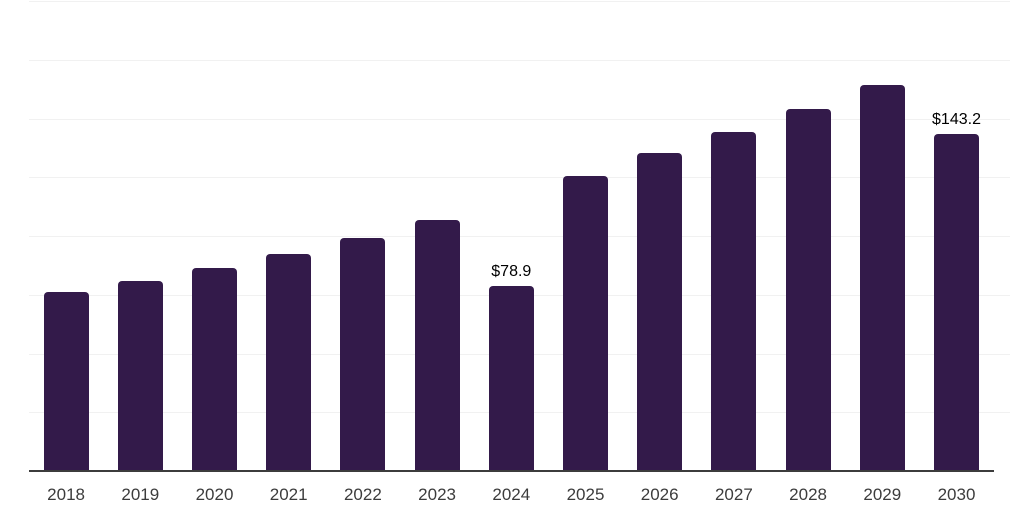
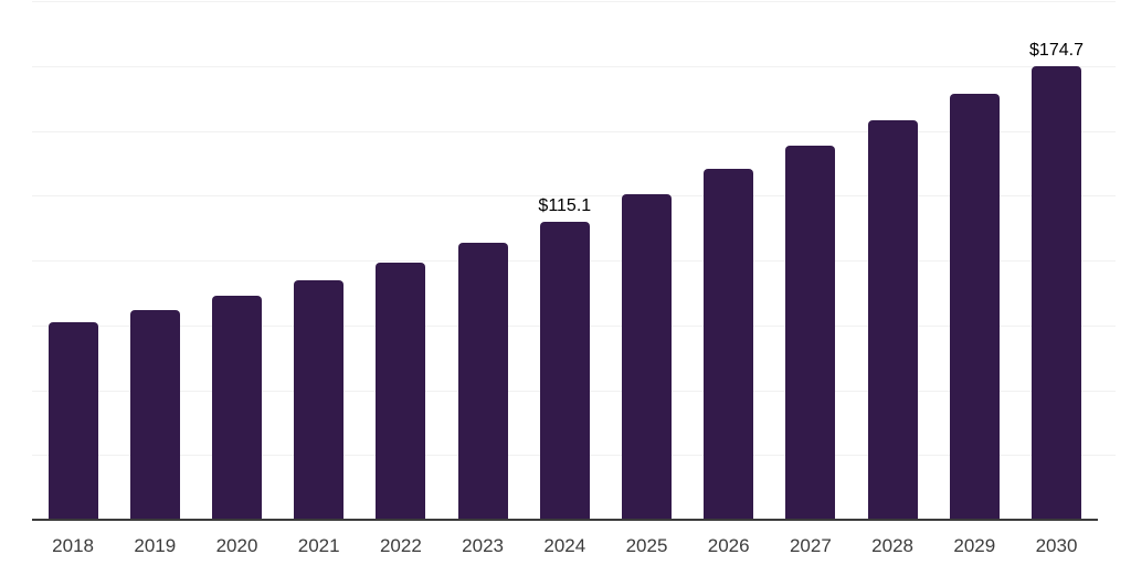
2024: $78.9 -> $115.1
2030: $143.2 -> $174.7
